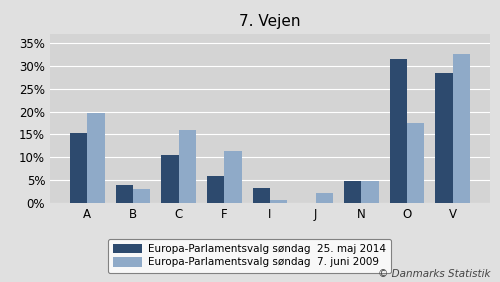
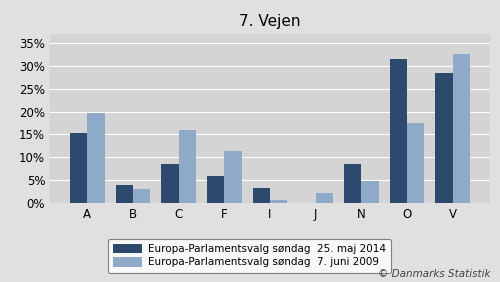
Europa-Parlamentsvalg søndag 25. maj 2014/C: 10.4% -> 8.5%
Europa-Parlamentsvalg søndag 25. maj 2014/N: 4.9% -> 8.5%
